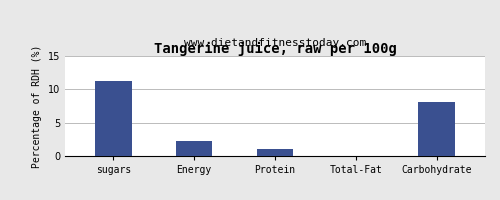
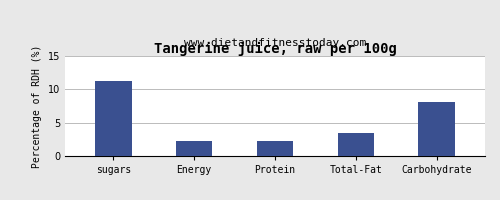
Protein: 1.1 -> 2.2
Total-Fat: 0.1 -> 3.4
